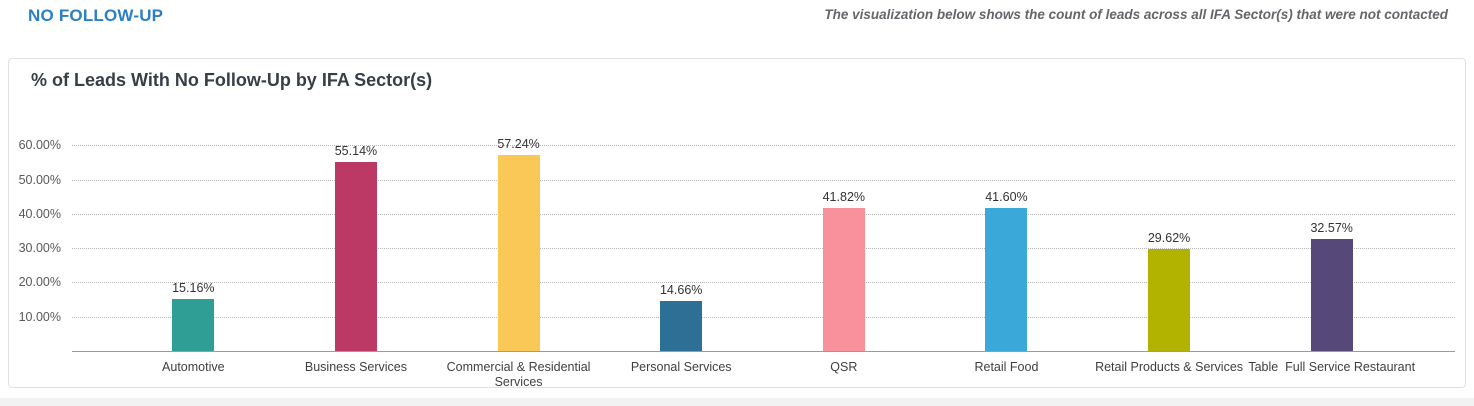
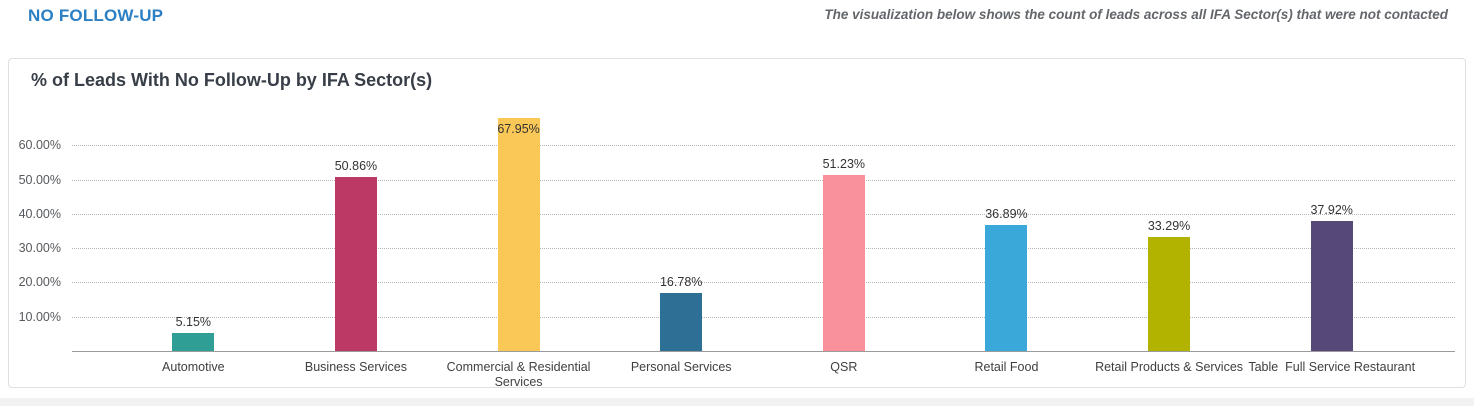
Automotive: 15.16% -> 5.15%
Business Services: 55.14% -> 50.86%
Commercial & Residential Services: 57.24% -> 67.95%
Personal Services: 14.66% -> 16.78%
QSR: 41.82% -> 51.23%
Retail Food: 41.60% -> 36.89%
Retail Products & Services: 29.62% -> 33.29%
Table Full Service Restaurant: 32.57% -> 37.92%
